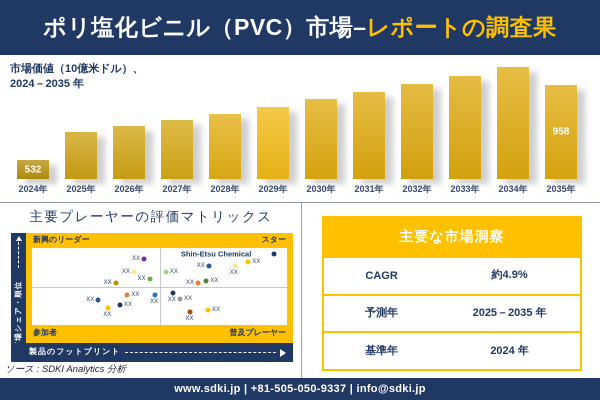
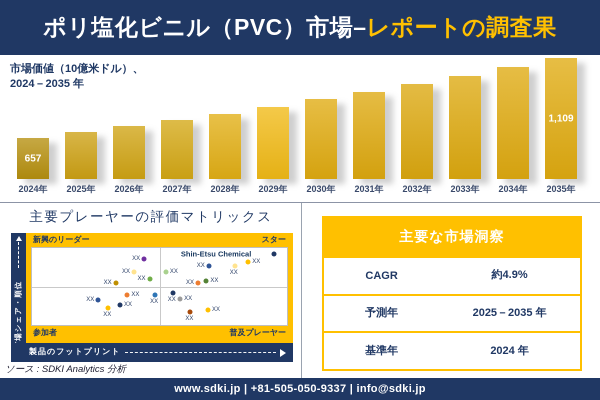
2024年: 532 -> 657
2035年: 958 -> 1,109
